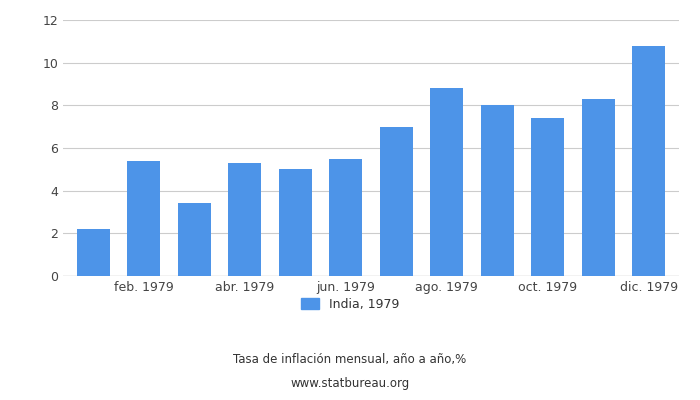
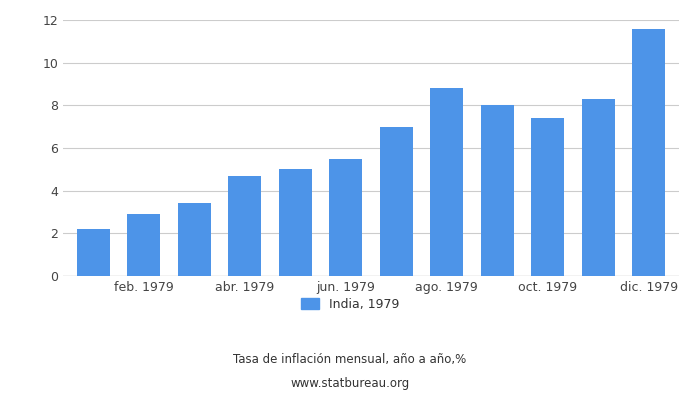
feb. 1979: 5.4 -> 2.9
abr. 1979: 5.3 -> 4.7
dic. 1979: 10.8 -> 11.6
